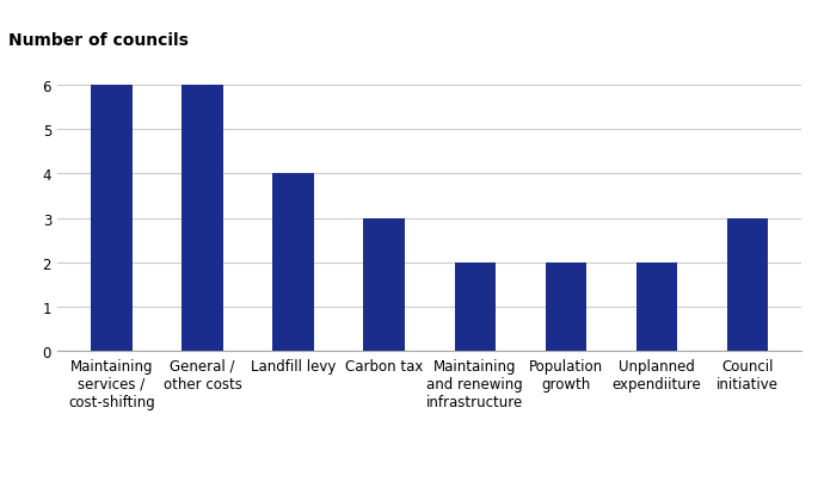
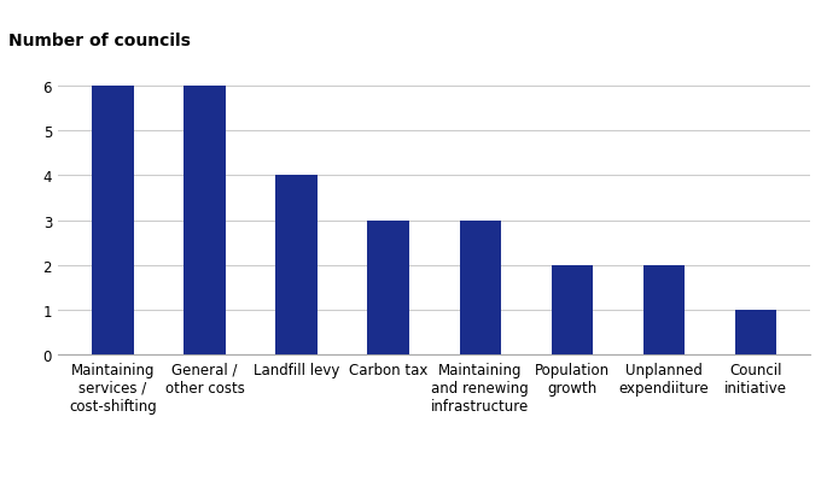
Maintaining and renewing infrastructure: 2 -> 3
Council initiative: 3 -> 1
